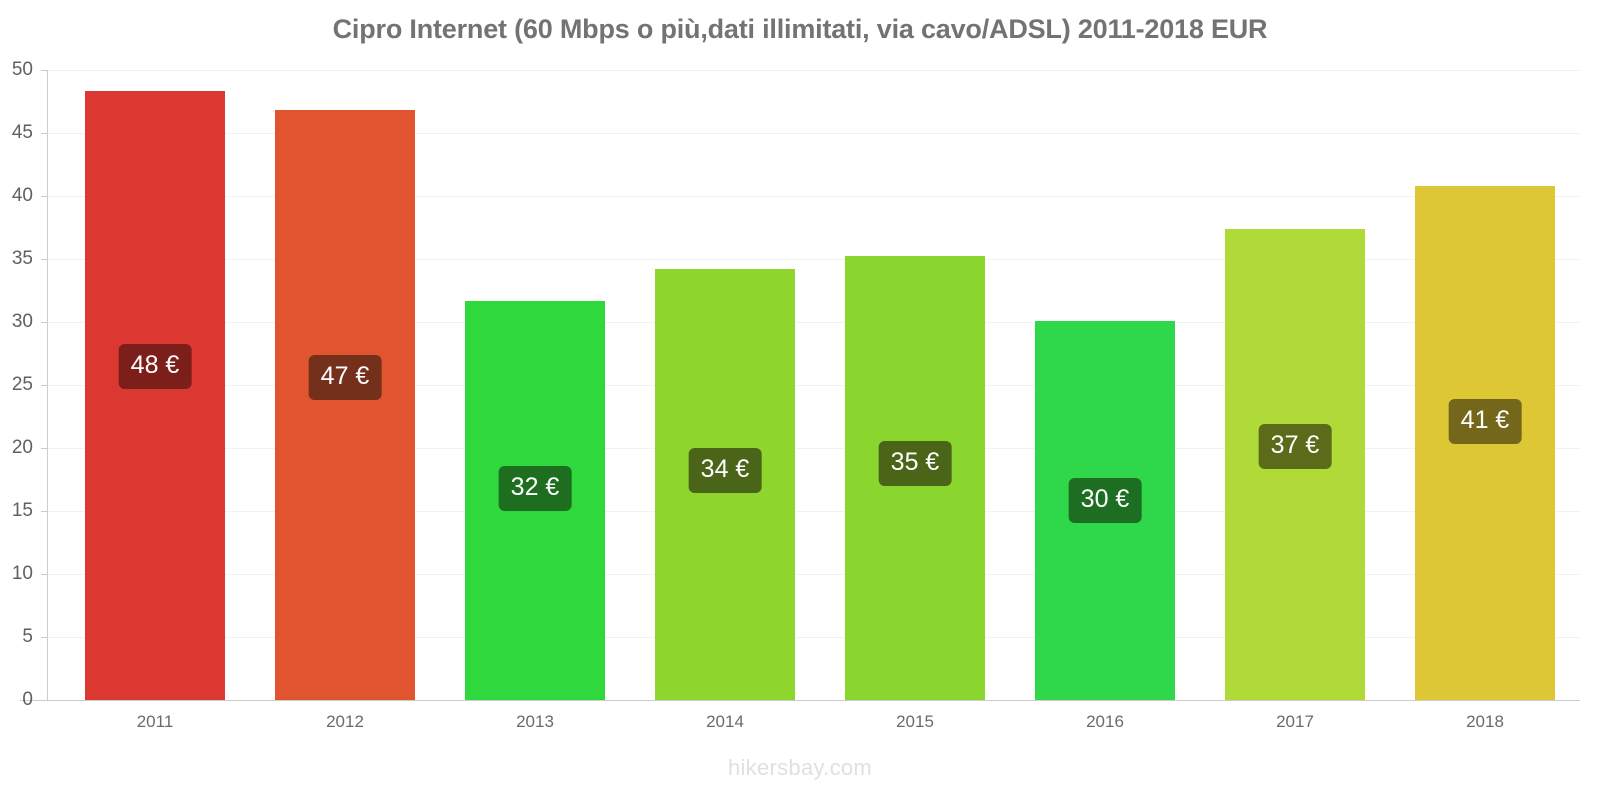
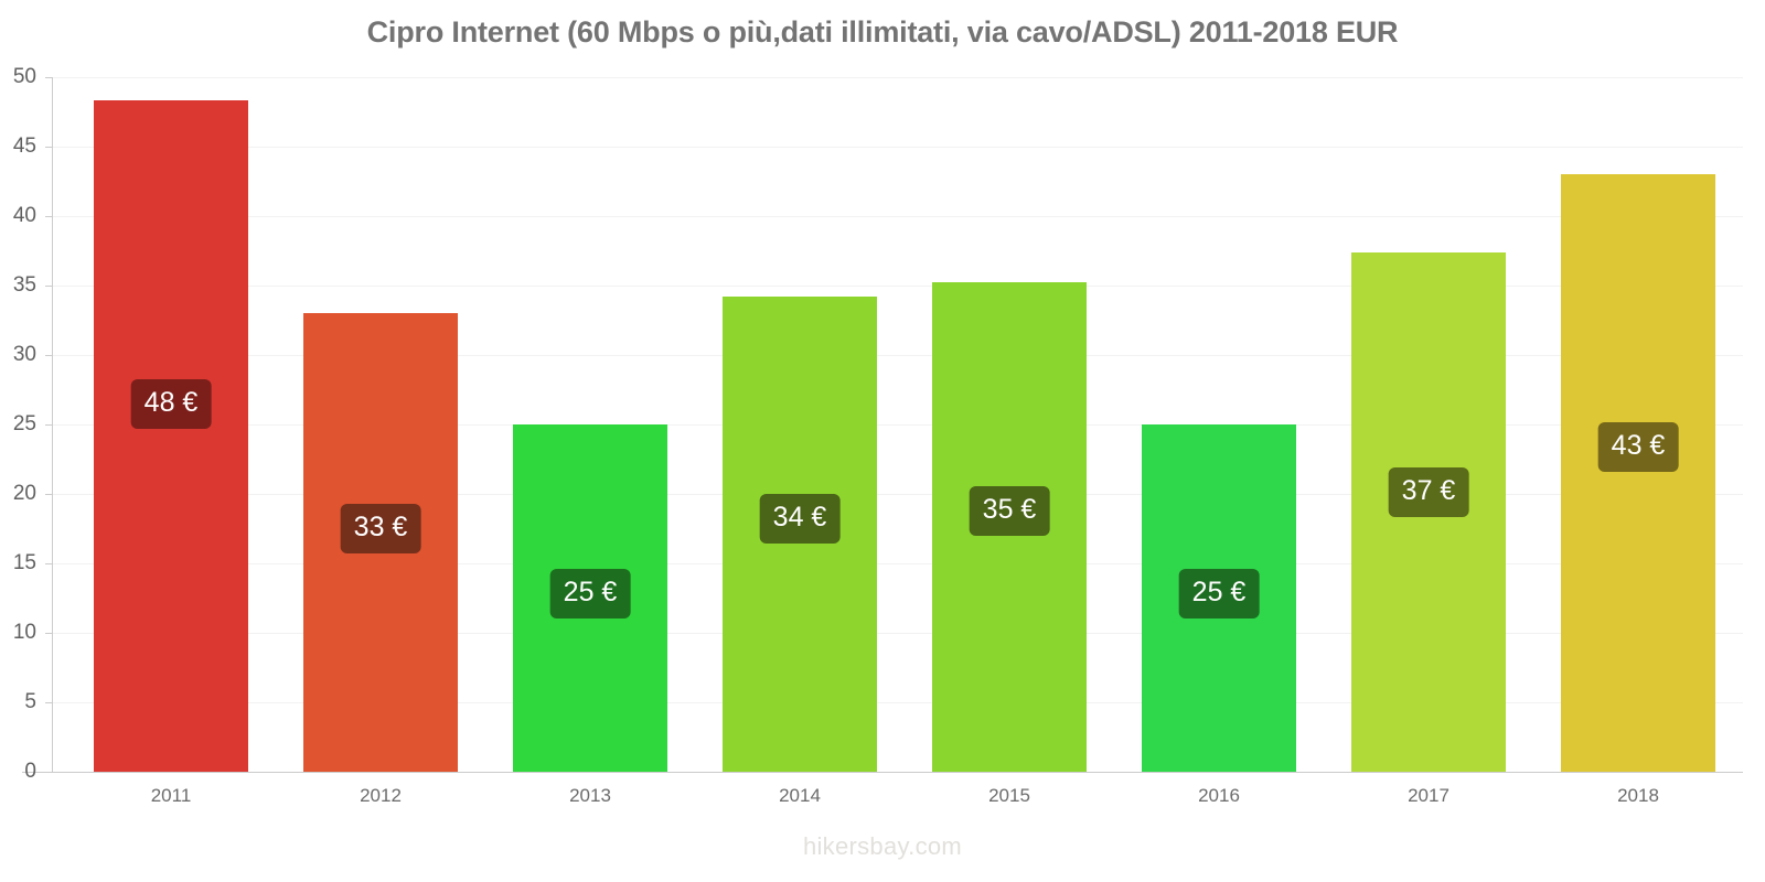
2012: 47 -> 33
2013: 32 -> 25
2016: 30 -> 25
2018: 41 -> 43
